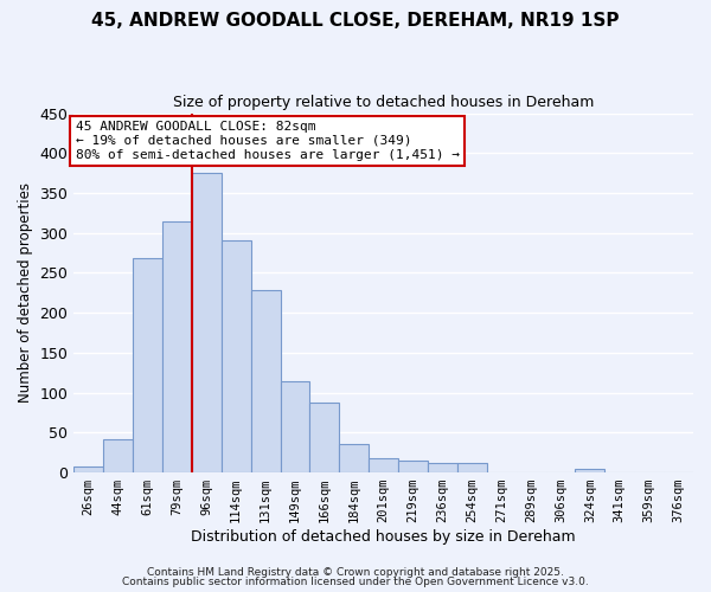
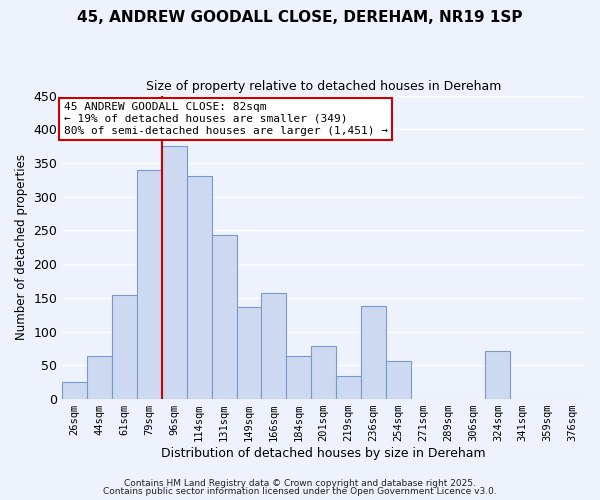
26sqm: 7 -> 26
44sqm: 42 -> 64
61sqm: 268 -> 154
79sqm: 315 -> 340
114sqm: 291 -> 330
131sqm: 229 -> 244
149sqm: 115 -> 136
166sqm: 88 -> 158
184sqm: 35 -> 64
201sqm: 18 -> 78
219sqm: 15 -> 34
236sqm: 12 -> 138
254sqm: 12 -> 56
324sqm: 5 -> 72
